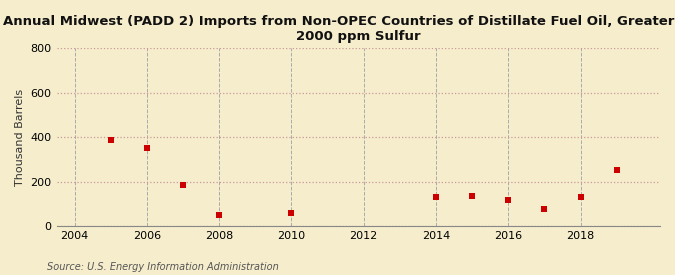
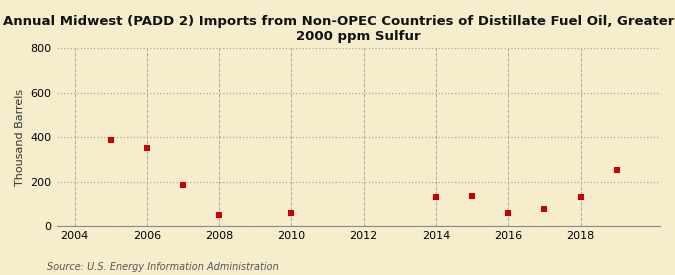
2016: 115 -> 60
